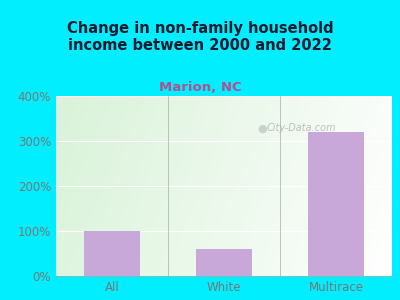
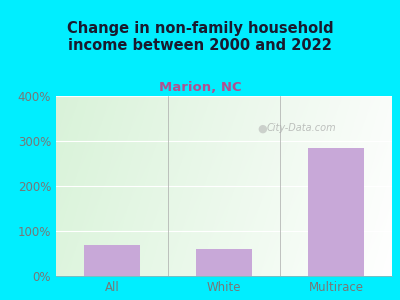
All: 100% -> 68%
Multirace: 320% -> 285%
